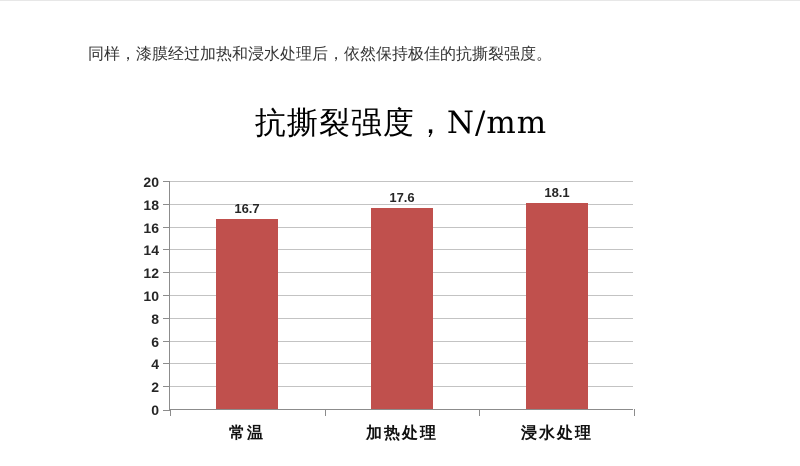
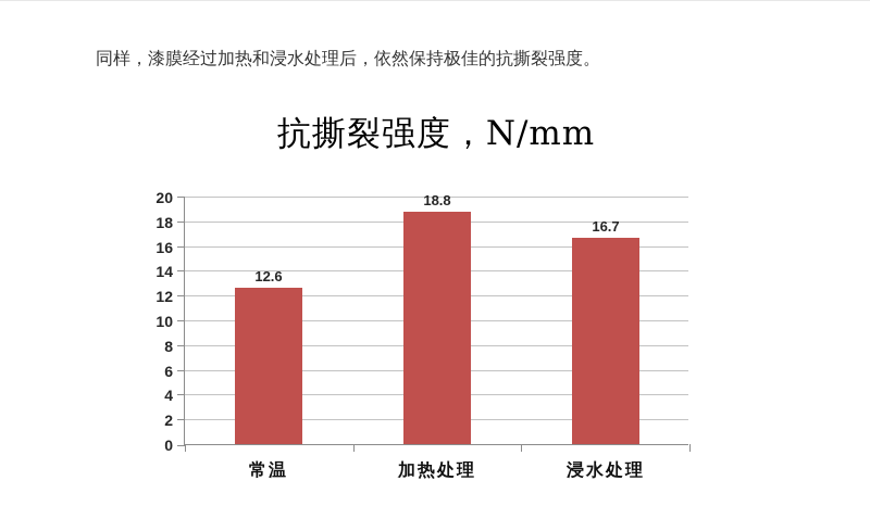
常温: 16.7 -> 12.6
加热处理: 17.6 -> 18.8
浸水处理: 18.1 -> 16.7
